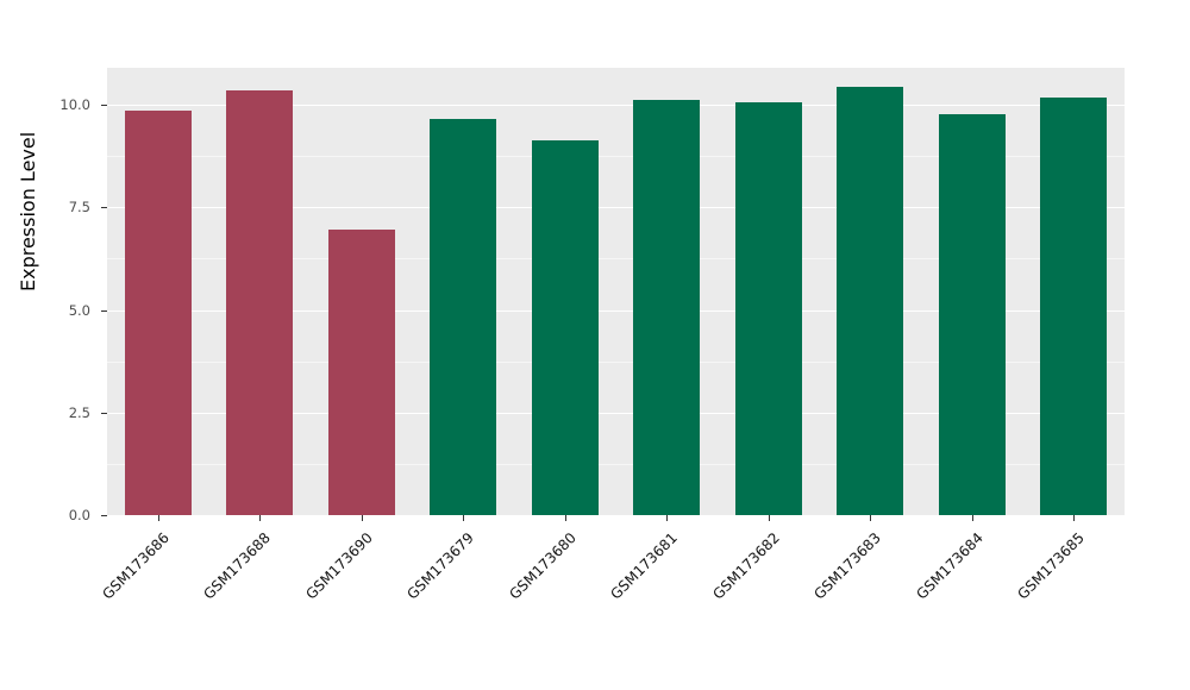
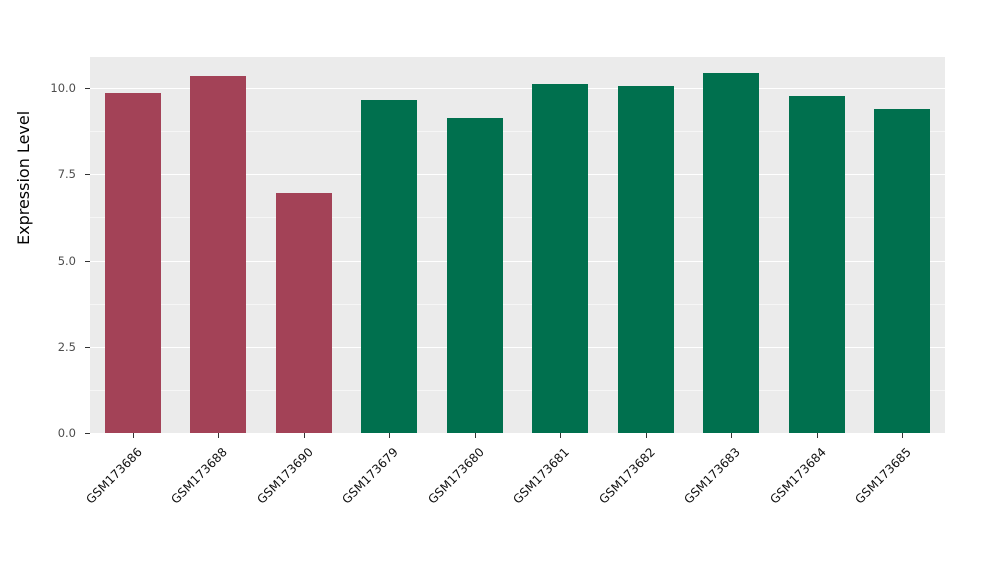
GSM173685: 10.2 -> 9.4
